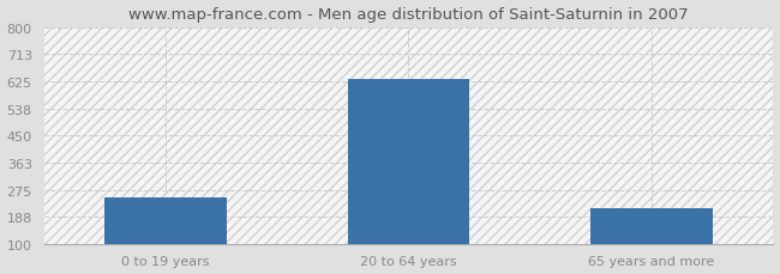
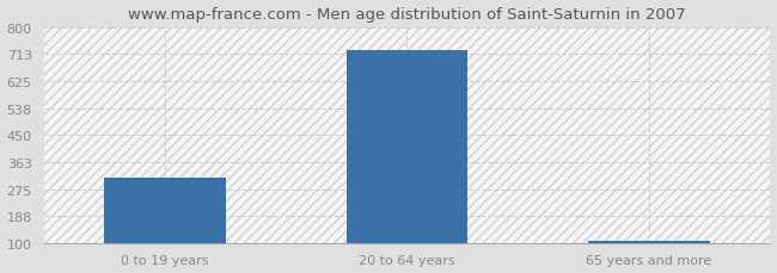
0 to 19 years: 250 -> 310
20 to 64 years: 635 -> 725
65 years and more: 215 -> 107
